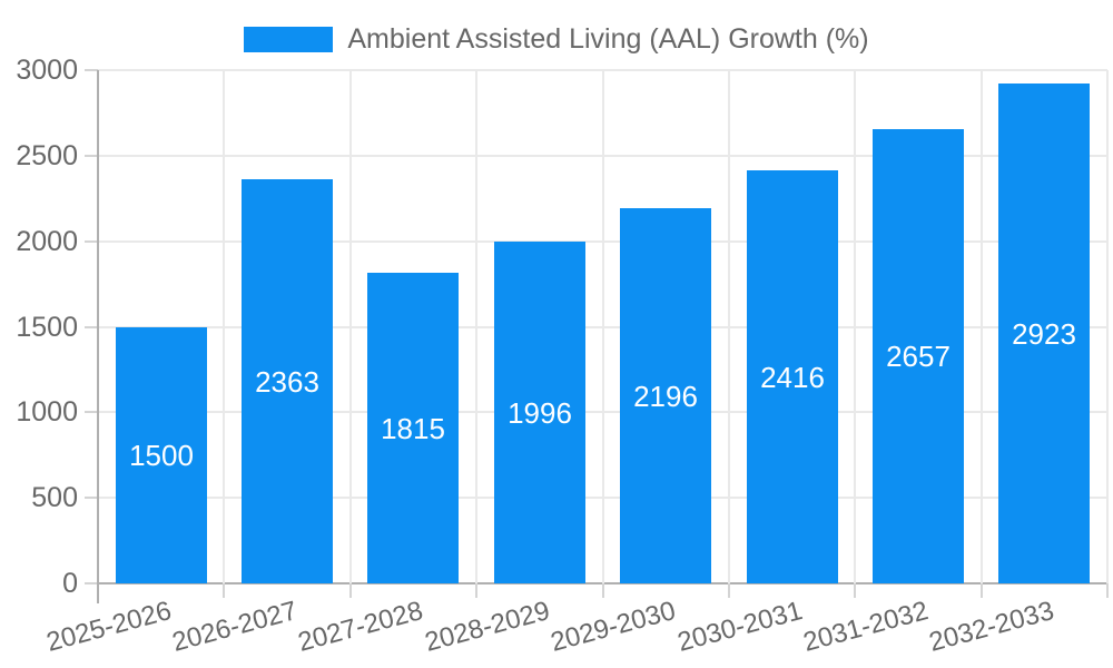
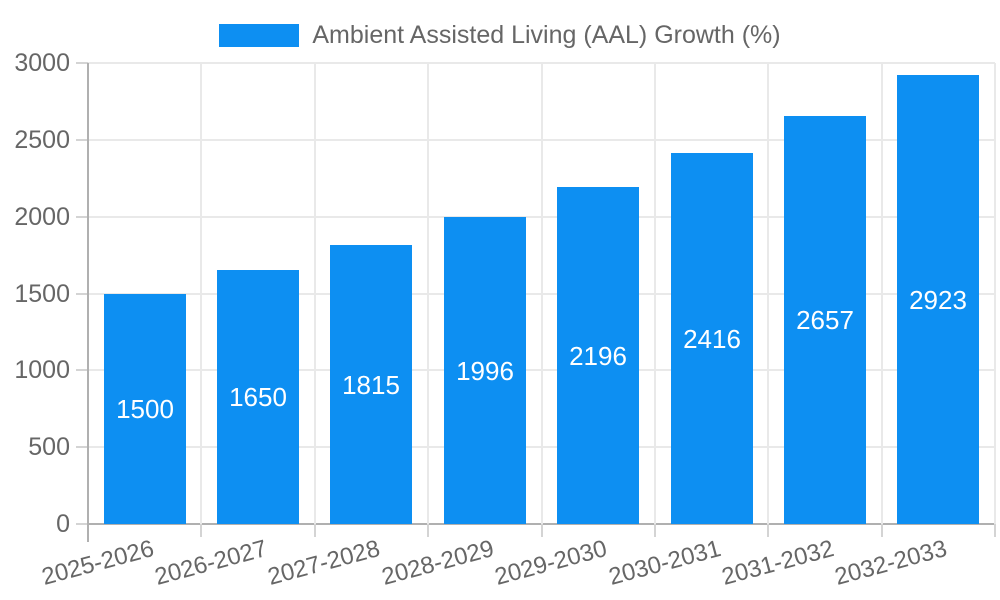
2026-2027: 2363 -> 1650
